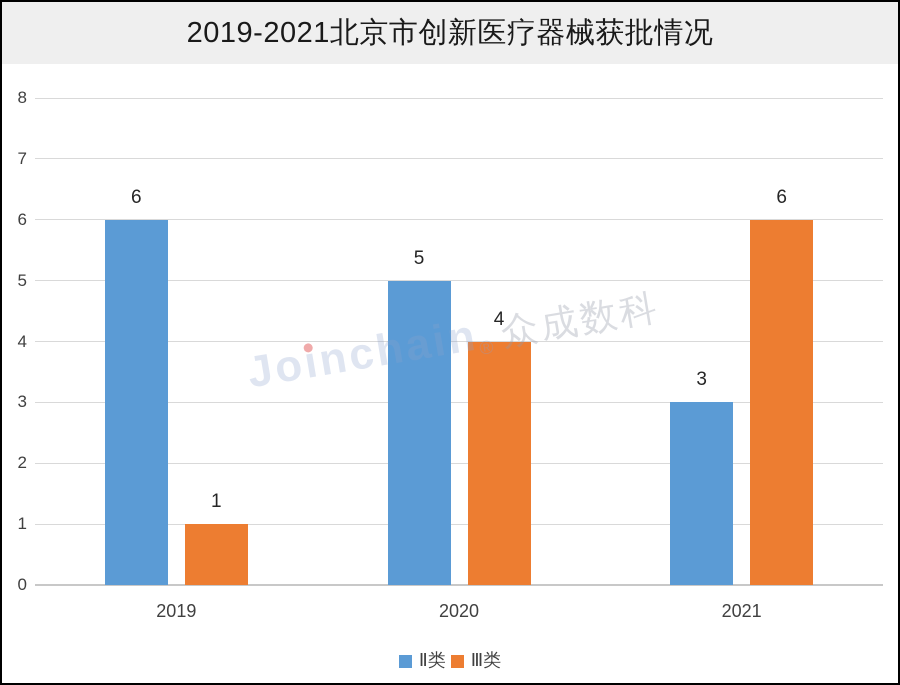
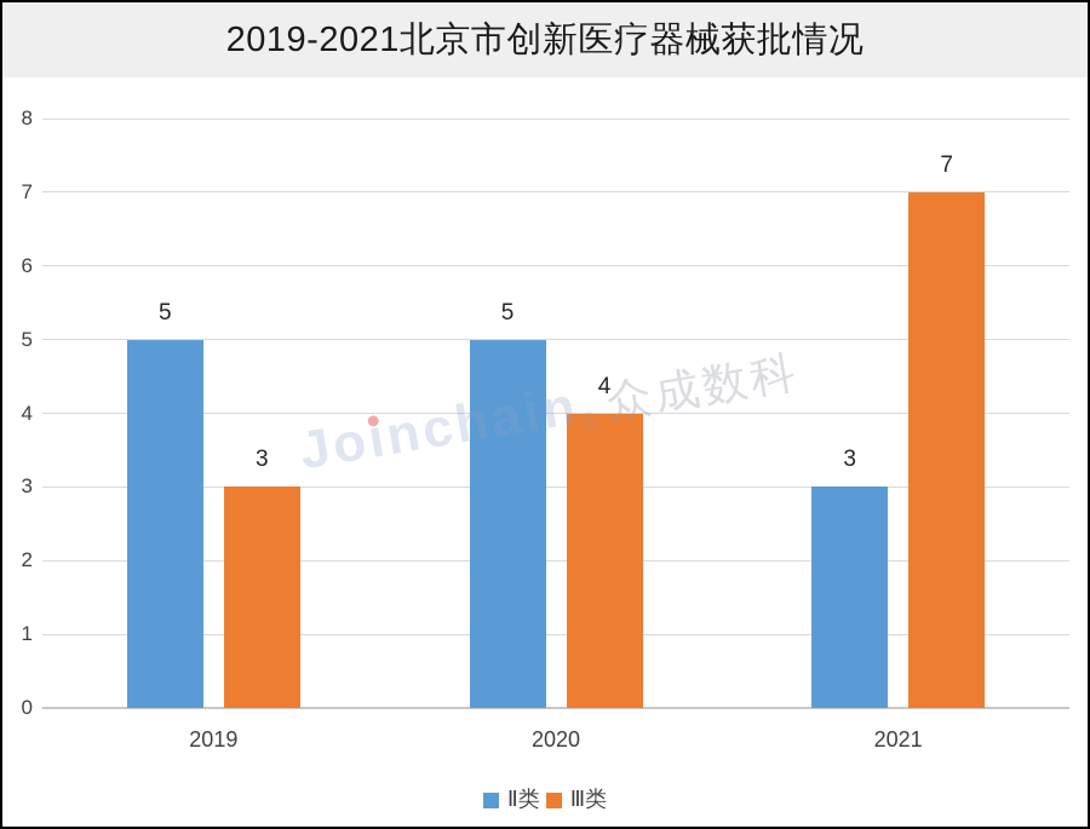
Ⅱ类/2019: 6 -> 5
Ⅲ类/2019: 1 -> 3
Ⅲ类/2021: 6 -> 7
